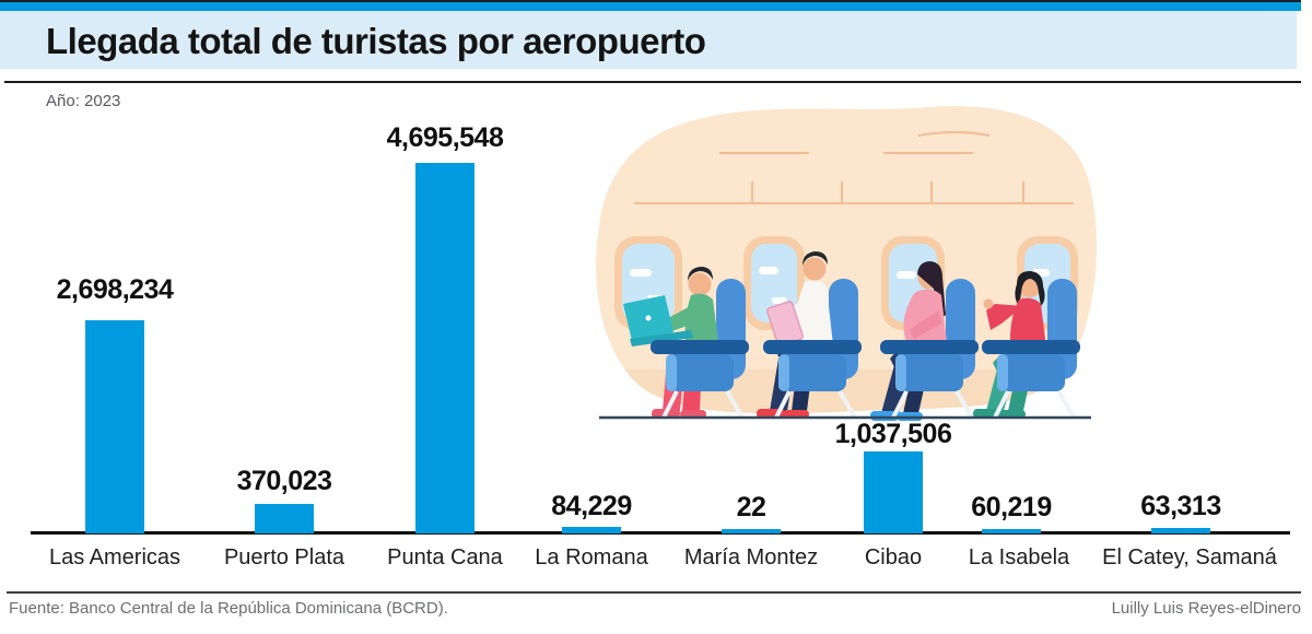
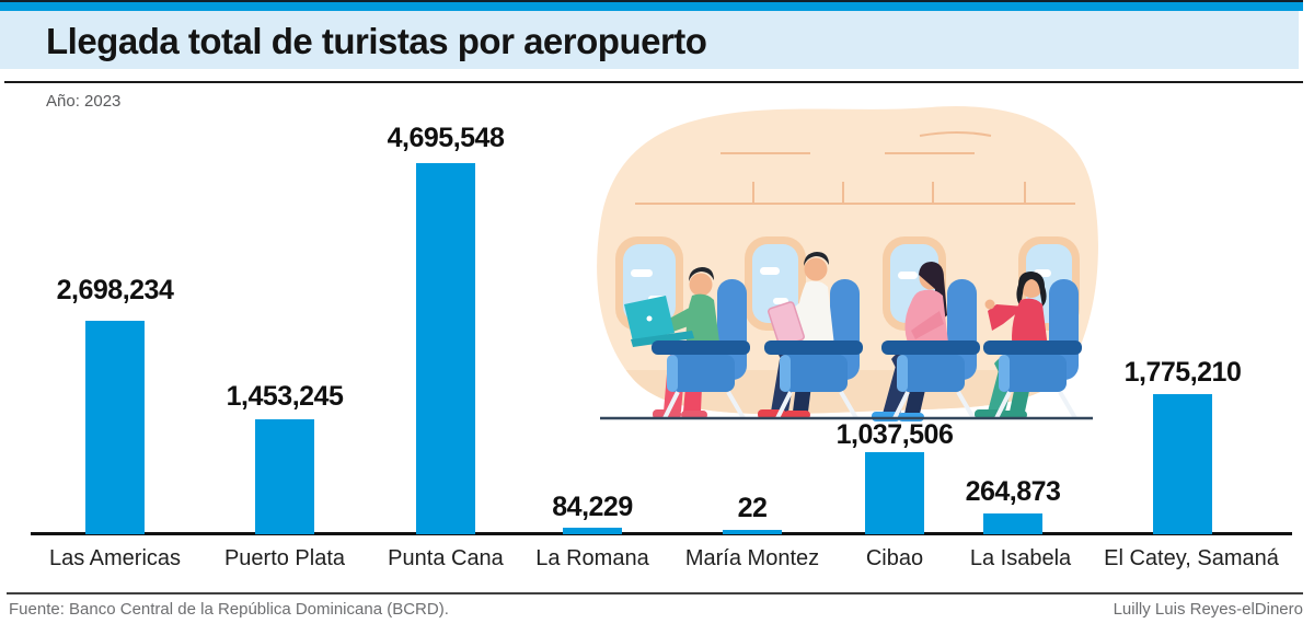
Puerto Plata: 370,023 -> 1,453,245
La Isabela: 60,219 -> 264,873
El Catey, Samaná: 63,313 -> 1,775,210
